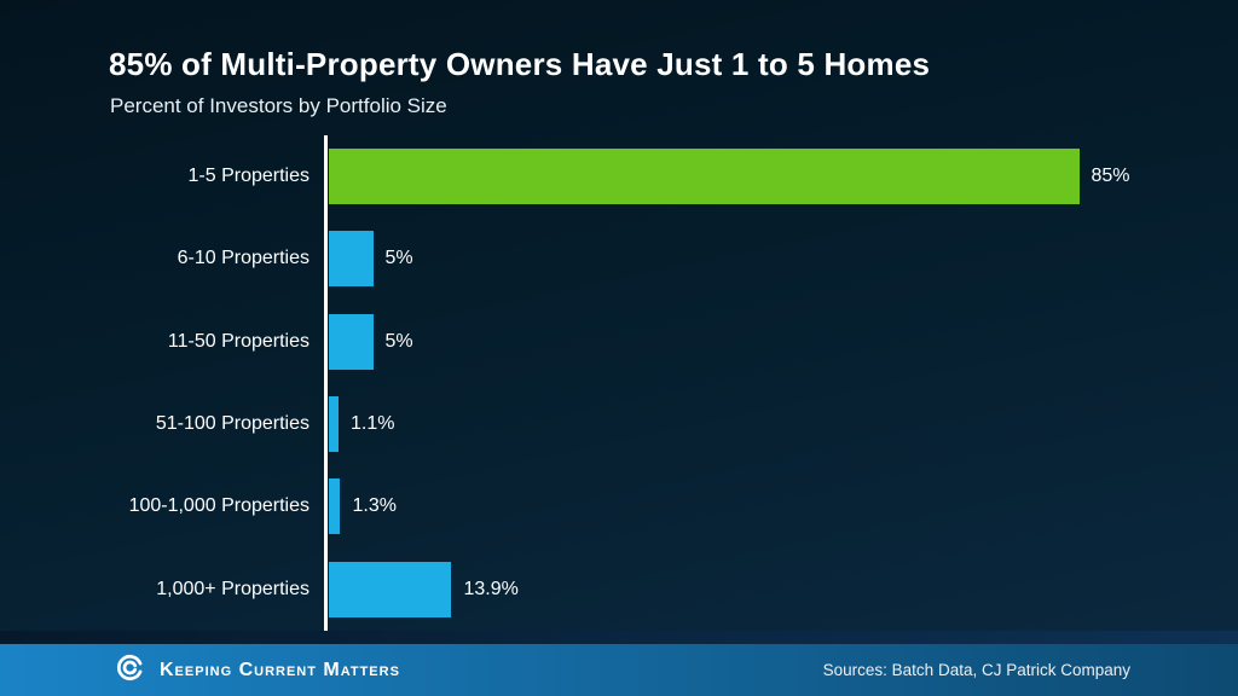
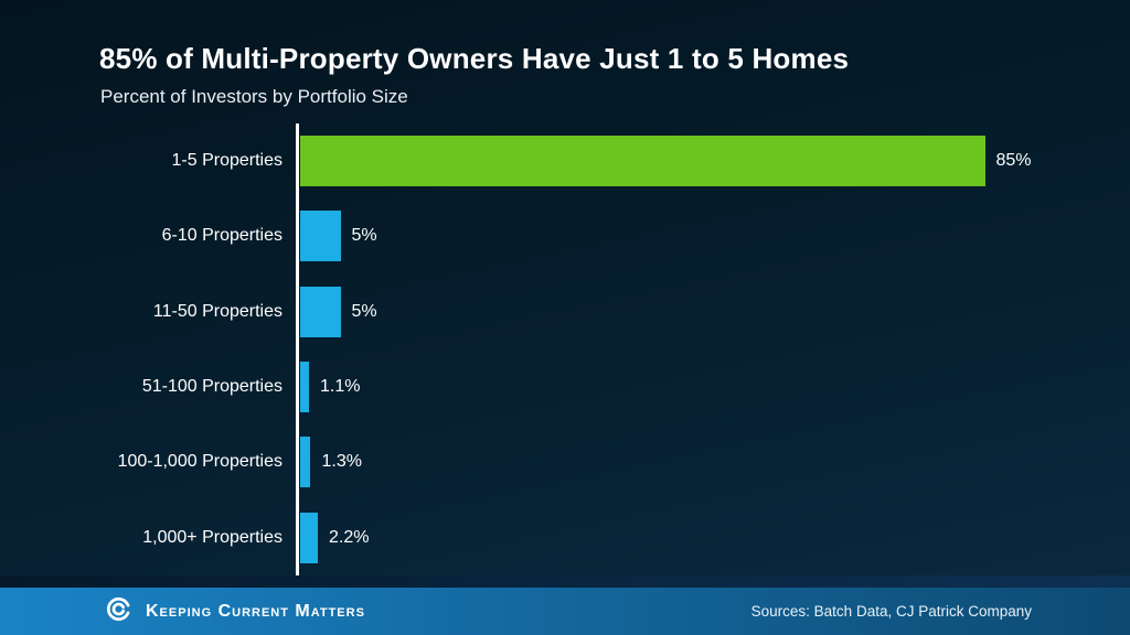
1,000+ Properties: 13.9% -> 2.2%
